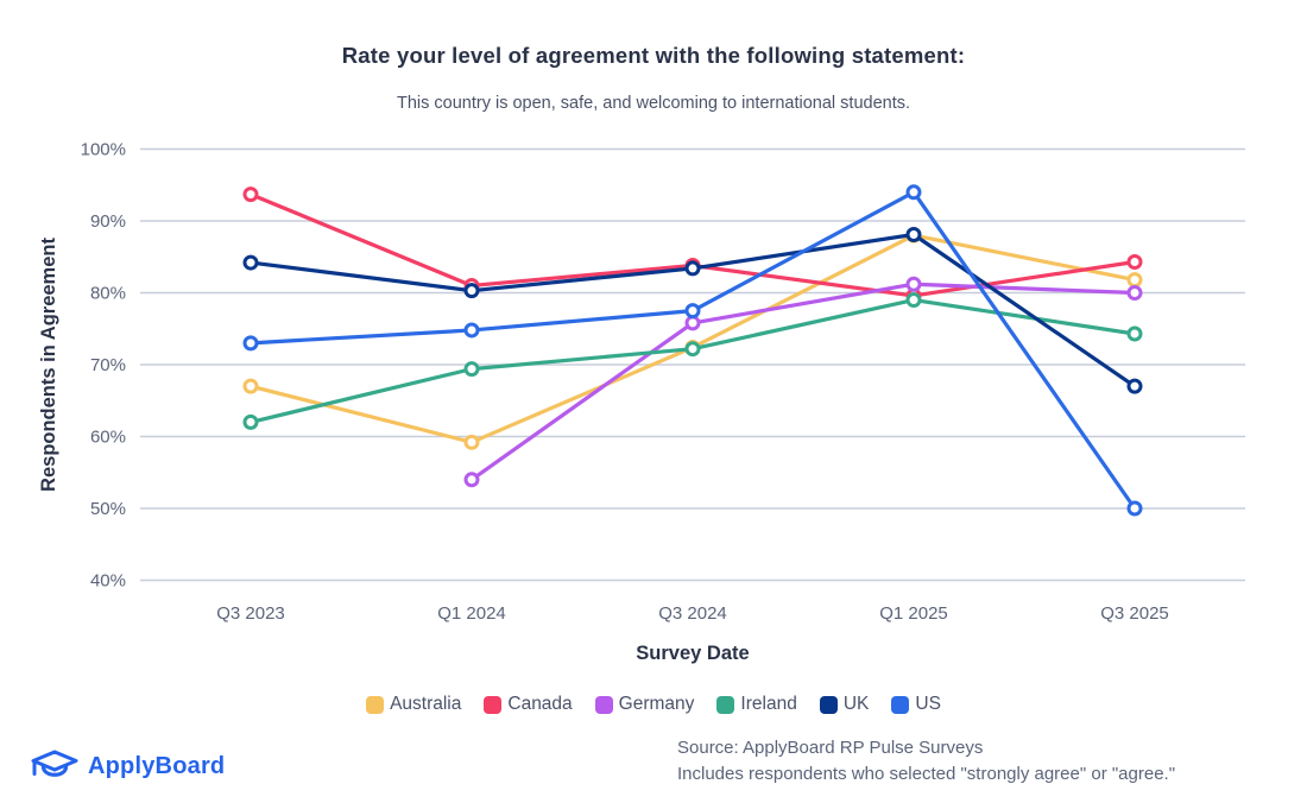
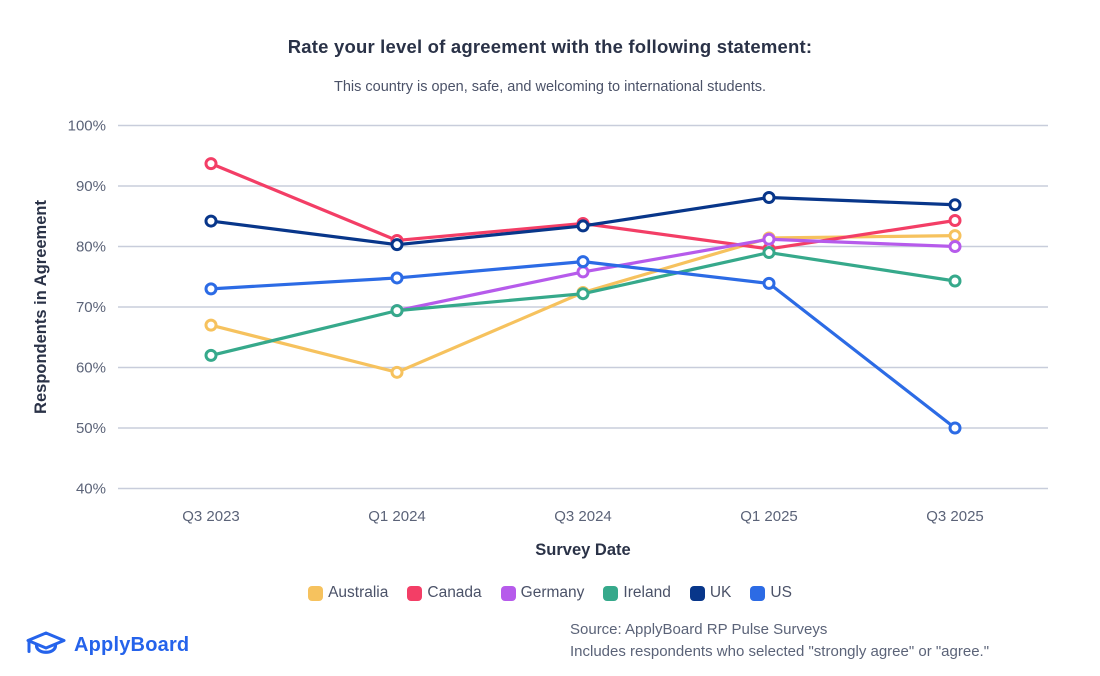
Germany/Q1 2024: 54% -> 69%
Australia/Q1 2025: 88% -> 81%
US/Q1 2025: 94% -> 74%
UK/Q3 2025: 67% -> 87%
